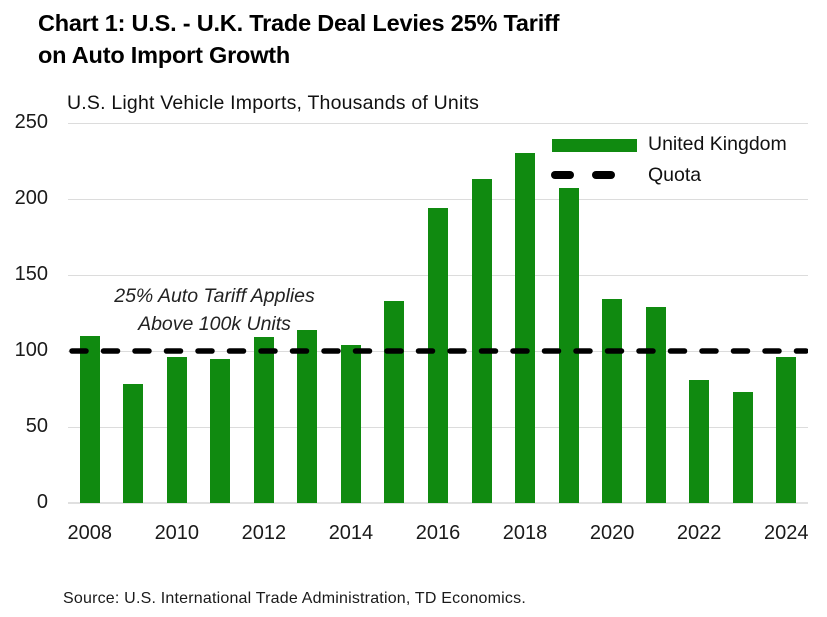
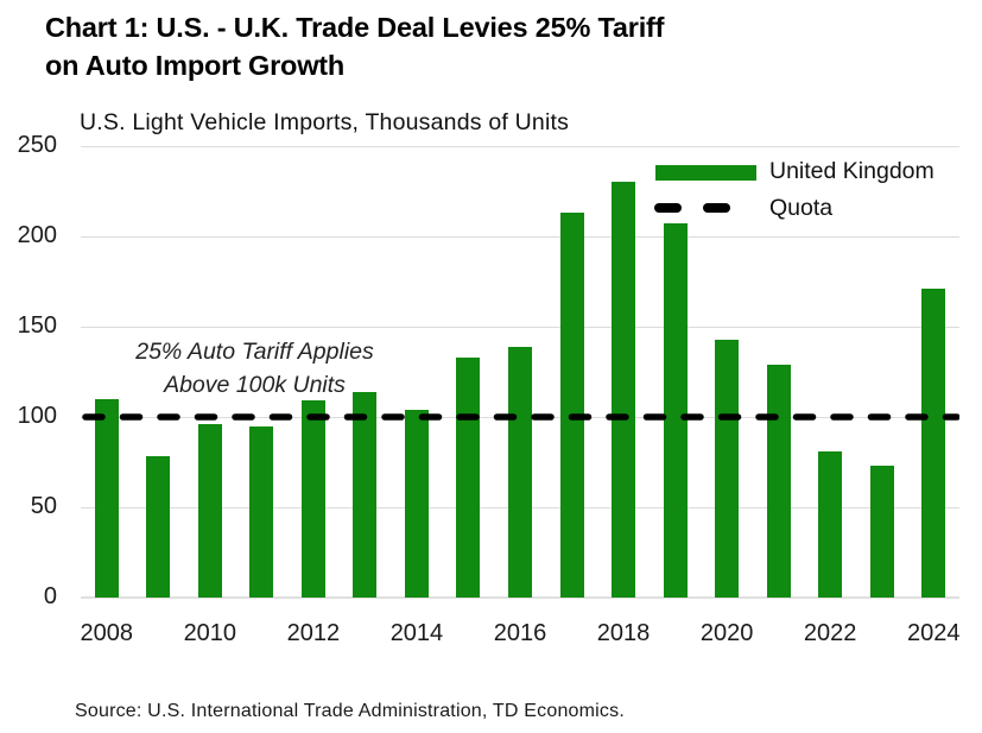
2016: 194 -> 139
2020: 134 -> 143
2024: 96 -> 171
